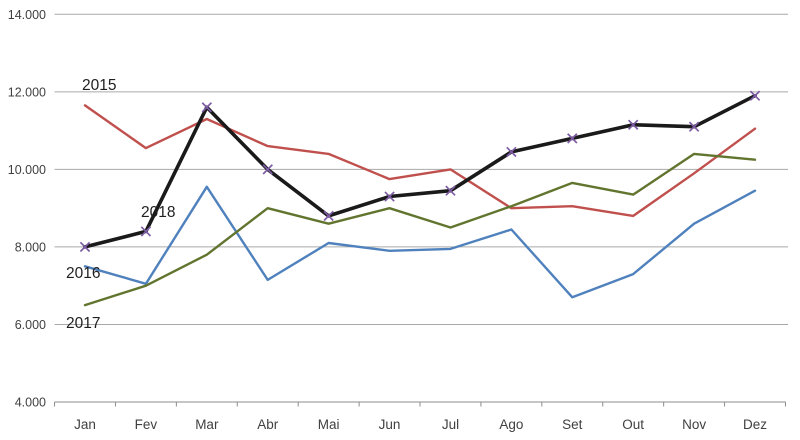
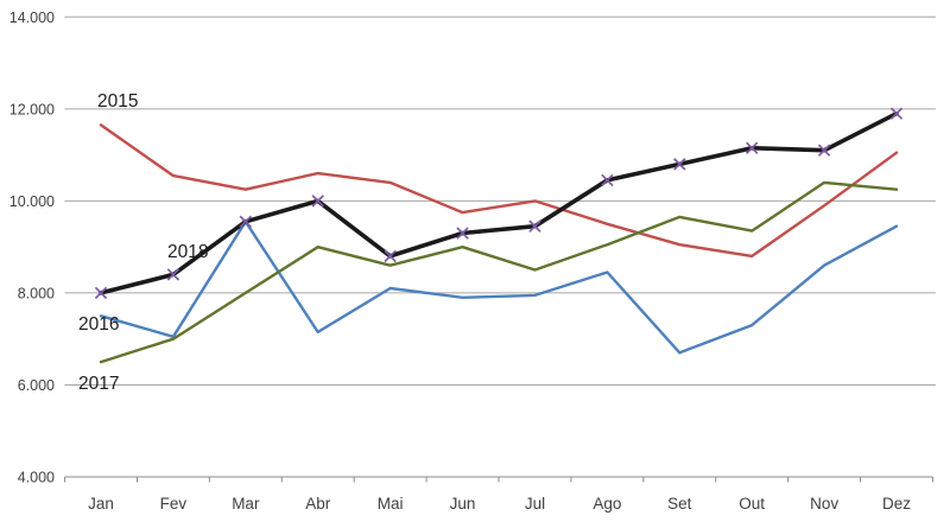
2015/Mar: 11300 -> 10200
2017/Mar: 7800 -> 8000
2018/Mar: 11600 -> 9600
2015/Ago: 9000 -> 9500
